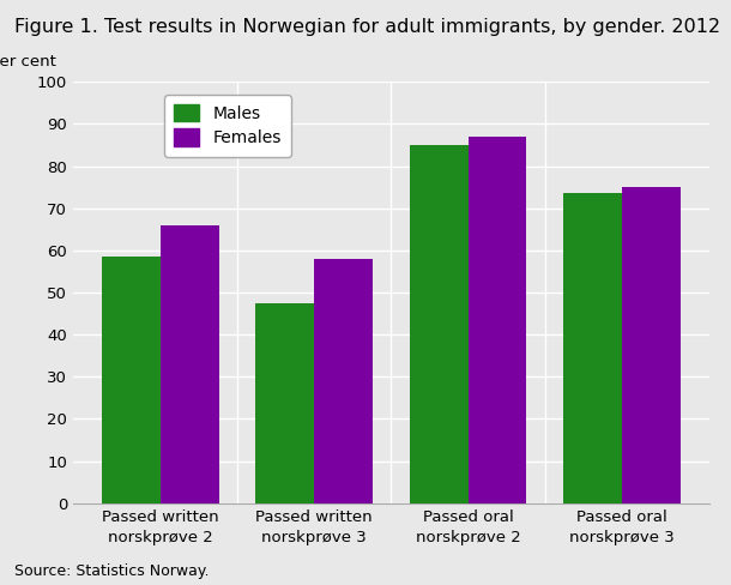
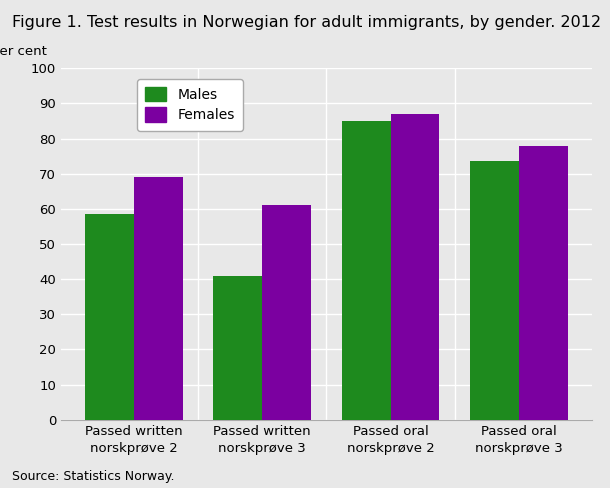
Females/Passed written norskprøve 2: 66 -> 69
Males/Passed written norskprøve 3: 47.5 -> 41.0
Females/Passed written norskprøve 3: 58 -> 61
Females/Passed oral norskprøve 3: 75 -> 78
